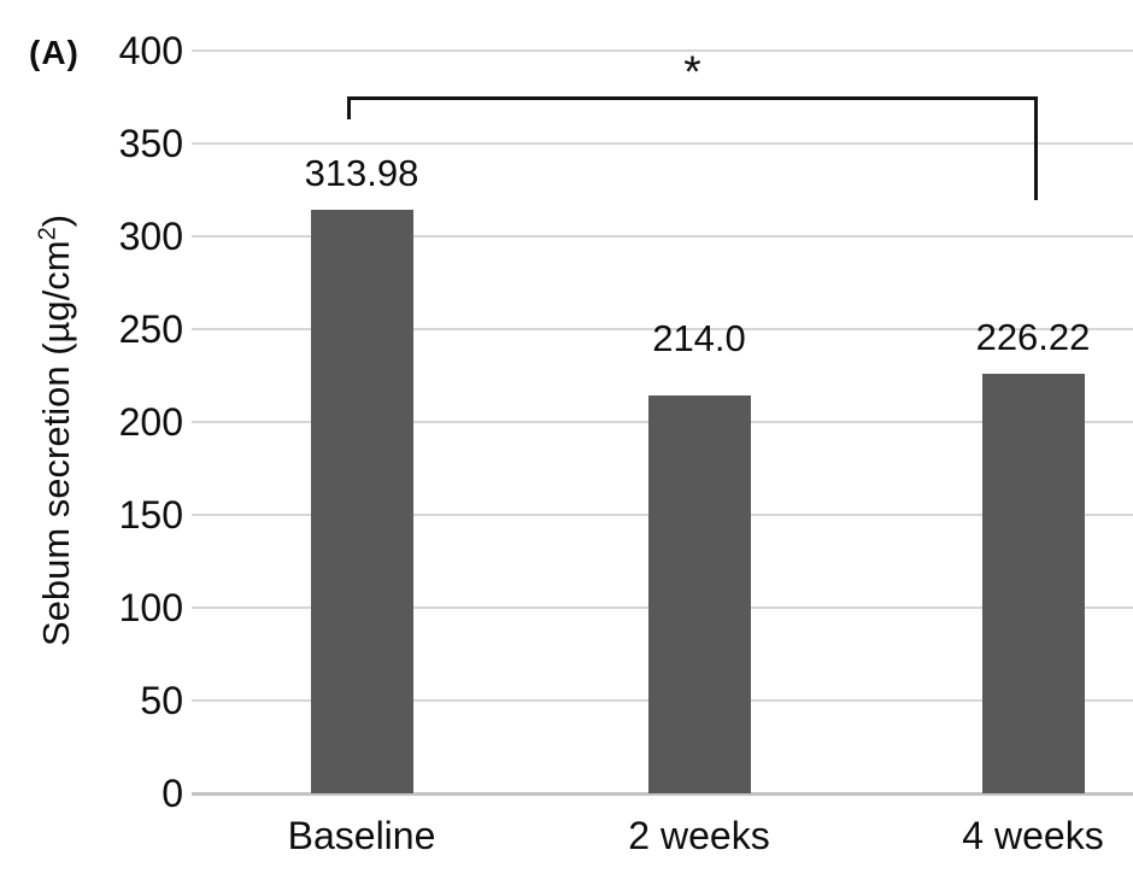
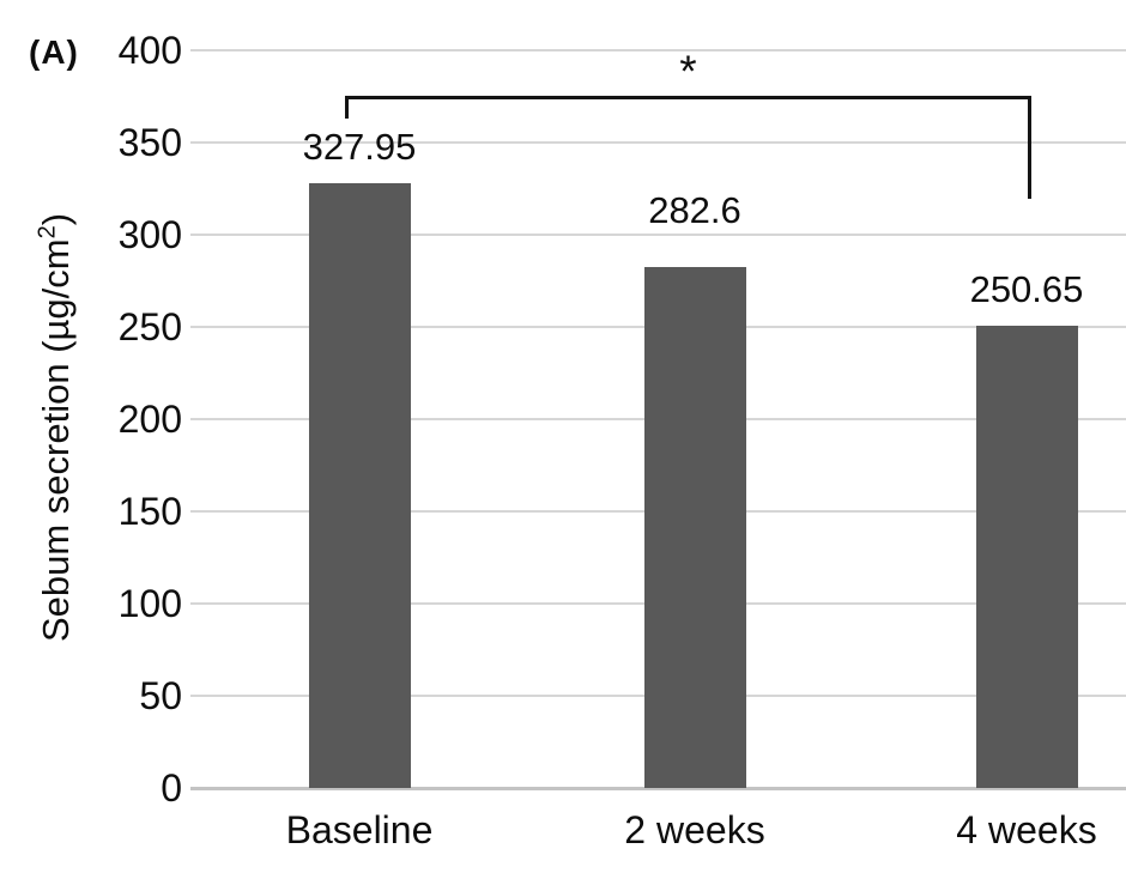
Baseline: 313.98 -> 327.95
2 weeks: 214.0 -> 282.6
4 weeks: 226.22 -> 250.65
